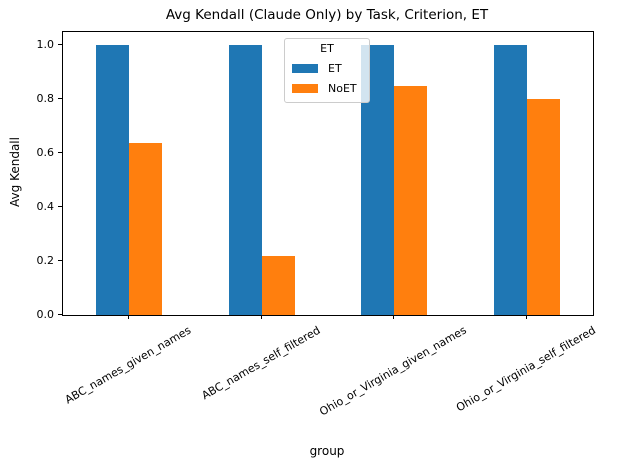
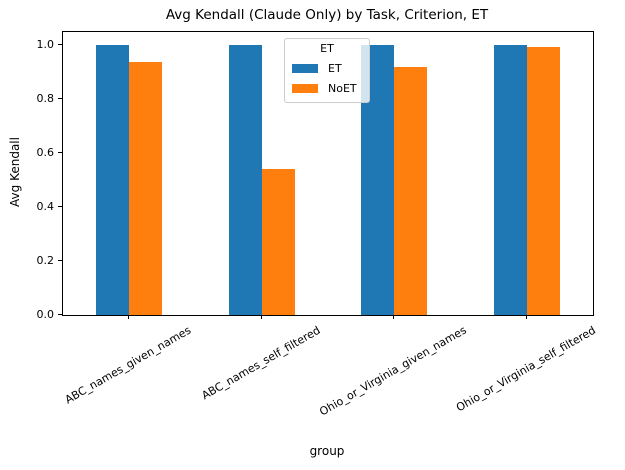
NoET/ABC_names_given_names: 0.64 -> 0.94
NoET/ABC_names_self_filtered: 0.22 -> 0.54
NoET/Ohio_or_Virginia_given_names: 0.85 -> 0.92
NoET/Ohio_or_Virginia_self_filtered: 0.80 -> 0.99
